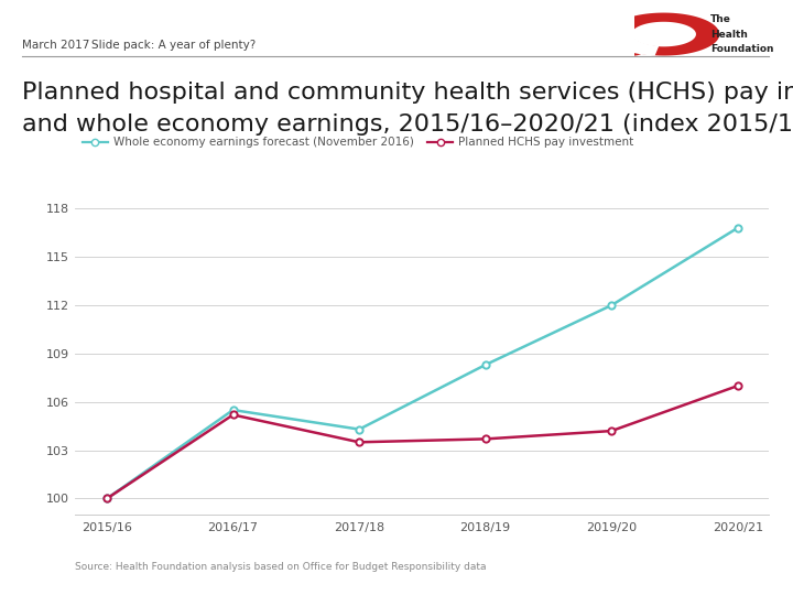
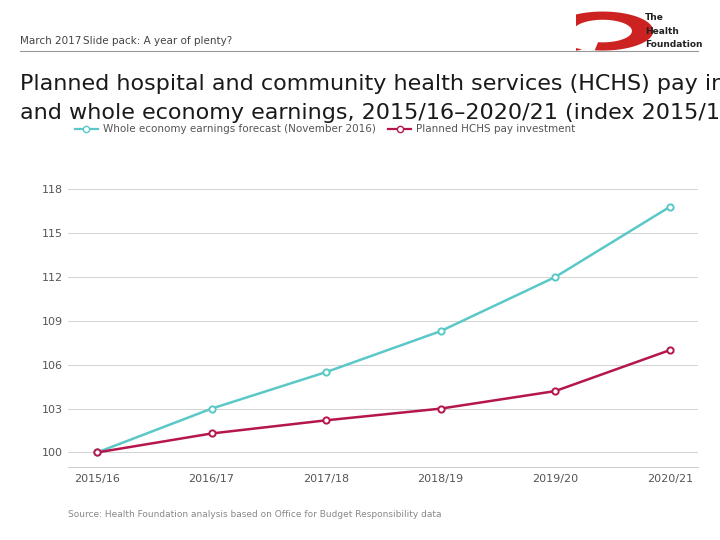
Whole economy earnings forecast (November 2016)/2016/17: 105.5 -> 103.0
Planned HCHS pay investment/2016/17: 105.2 -> 101.3
Whole economy earnings forecast (November 2016)/2017/18: 104.3 -> 105.5
Planned HCHS pay investment/2017/18: 103.5 -> 102.2
Planned HCHS pay investment/2018/19: 103.7 -> 103.0
